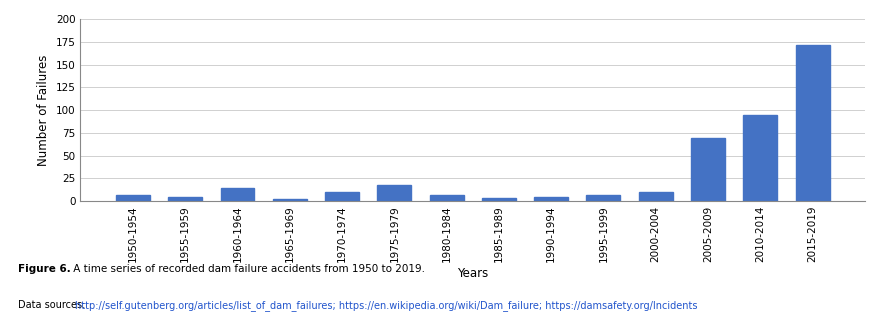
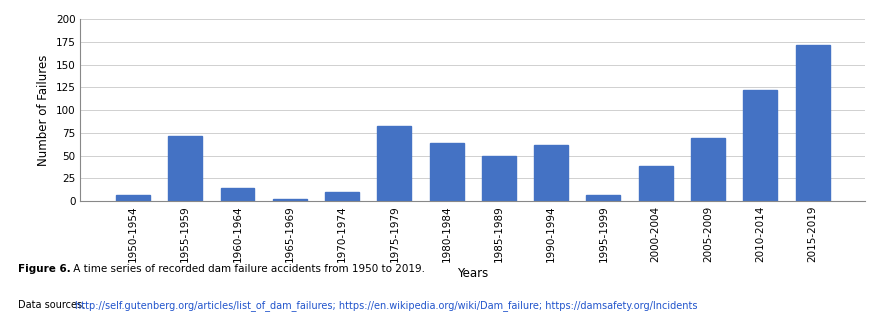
1955-1959: 4 -> 72
1975-1979: 17 -> 82
1980-1984: 7 -> 64
1985-1989: 3 -> 50
1990-1994: 4 -> 62
2000-2004: 10 -> 38
2010-2014: 95 -> 122
